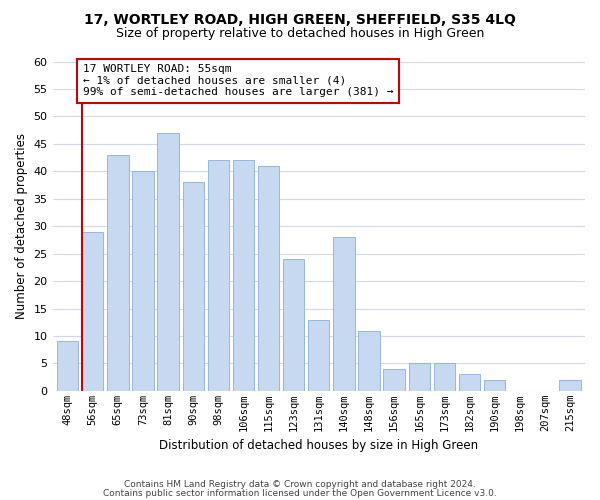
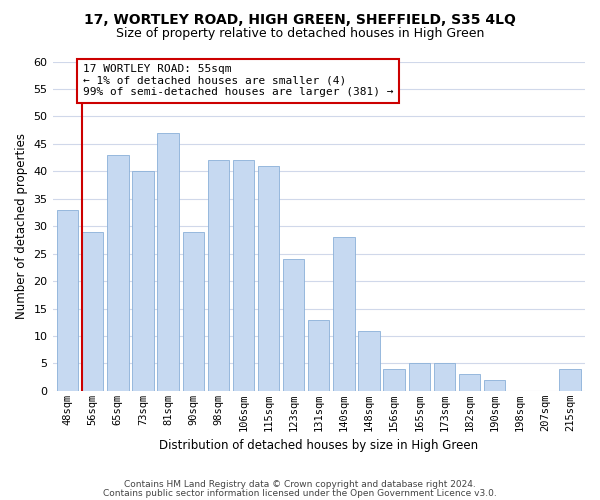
48sqm: 9 -> 33
90sqm: 38 -> 29
215sqm: 2 -> 4
